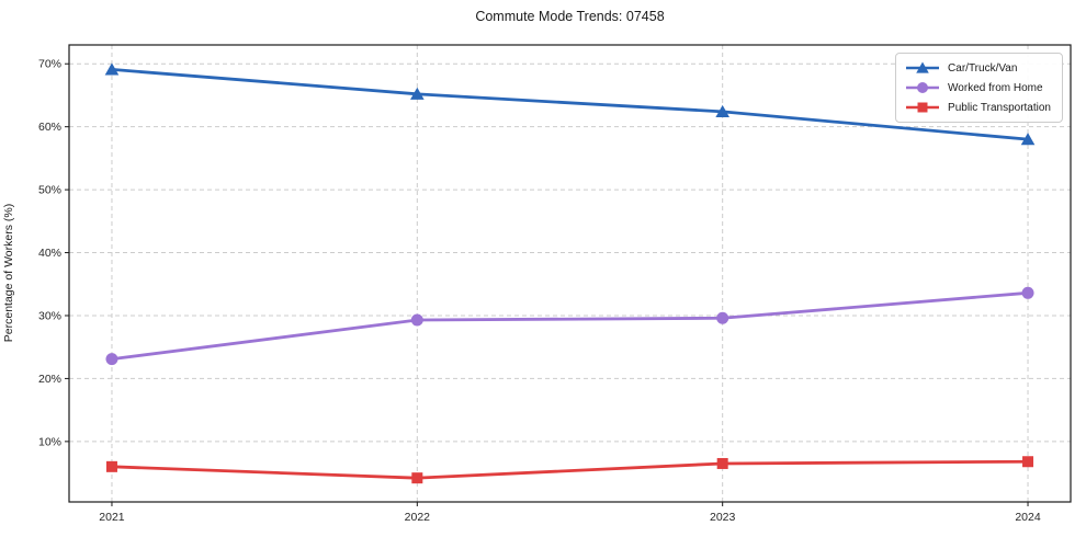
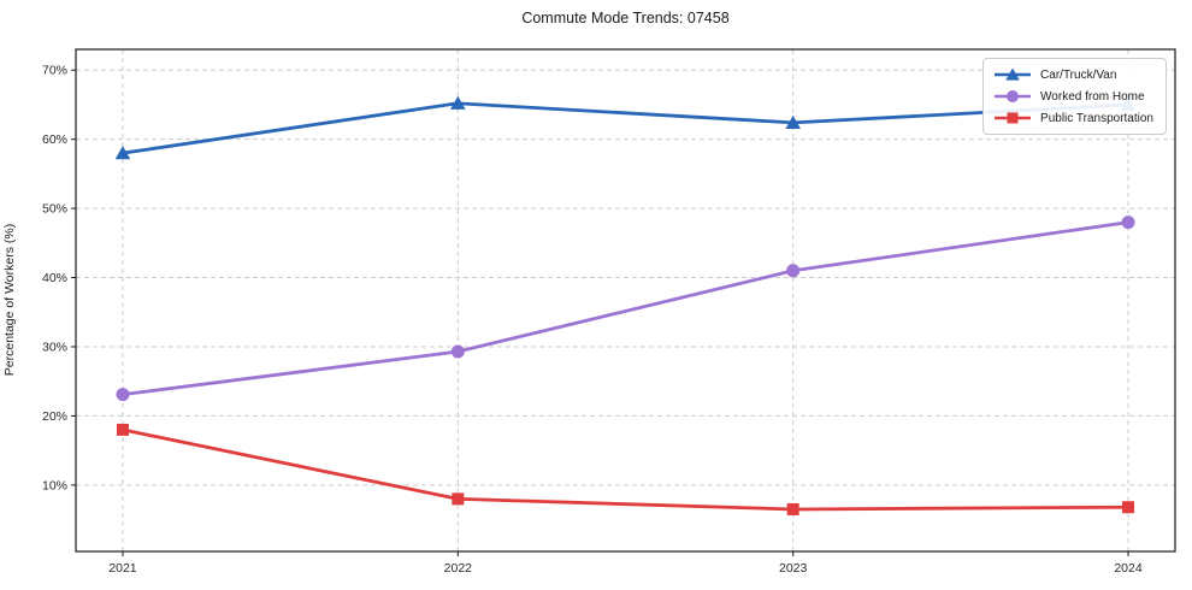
Car/Truck/Van/2021: 69% -> 58%
Public Transportation/2021: 6% -> 18%
Public Transportation/2022: 4% -> 8%
Worked from Home/2023: 30% -> 41%
Car/Truck/Van/2024: 58% -> 65%
Worked from Home/2024: 34% -> 48%
